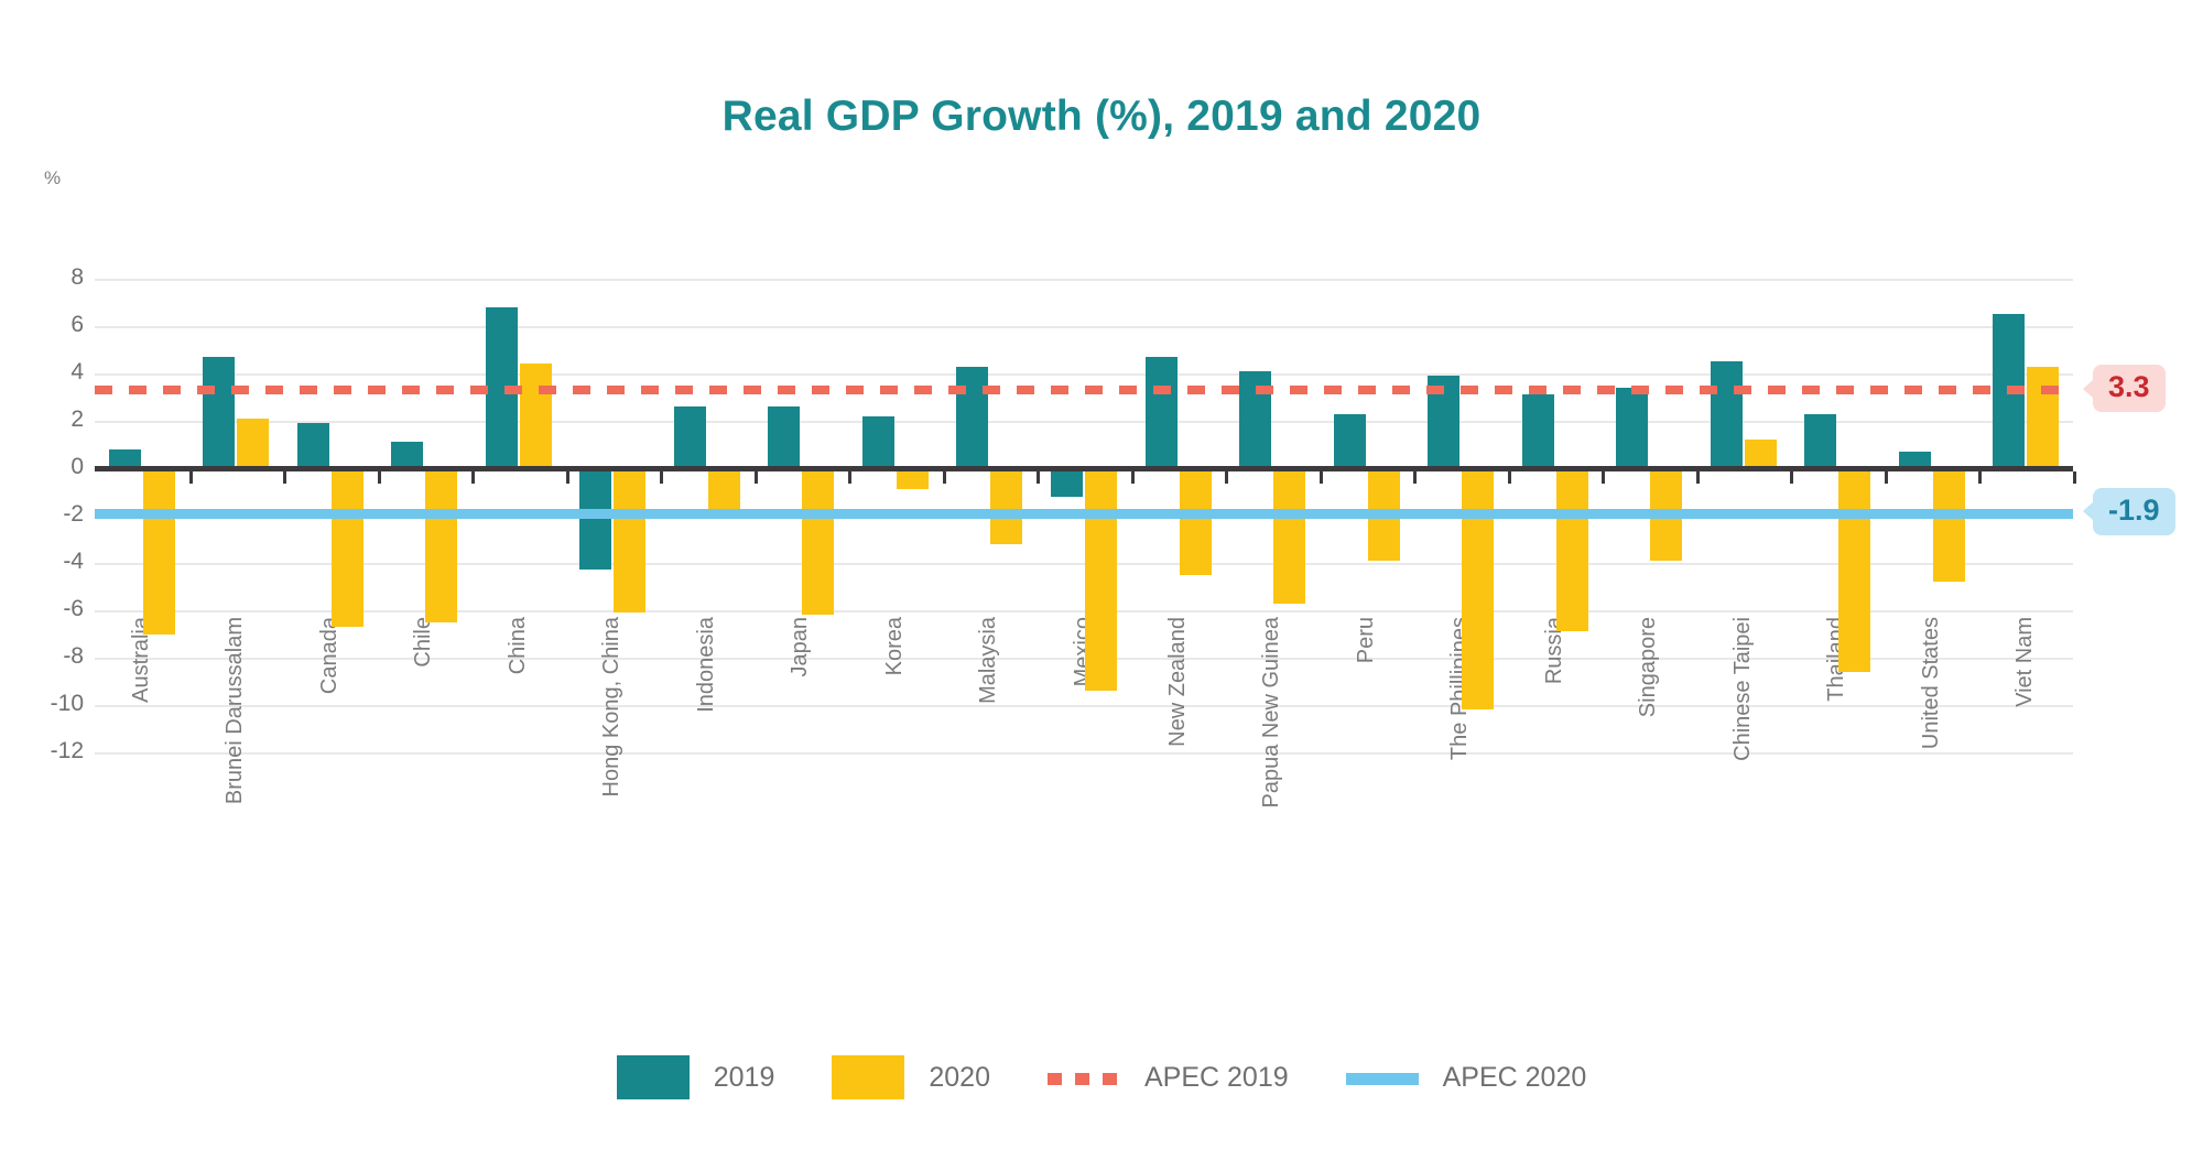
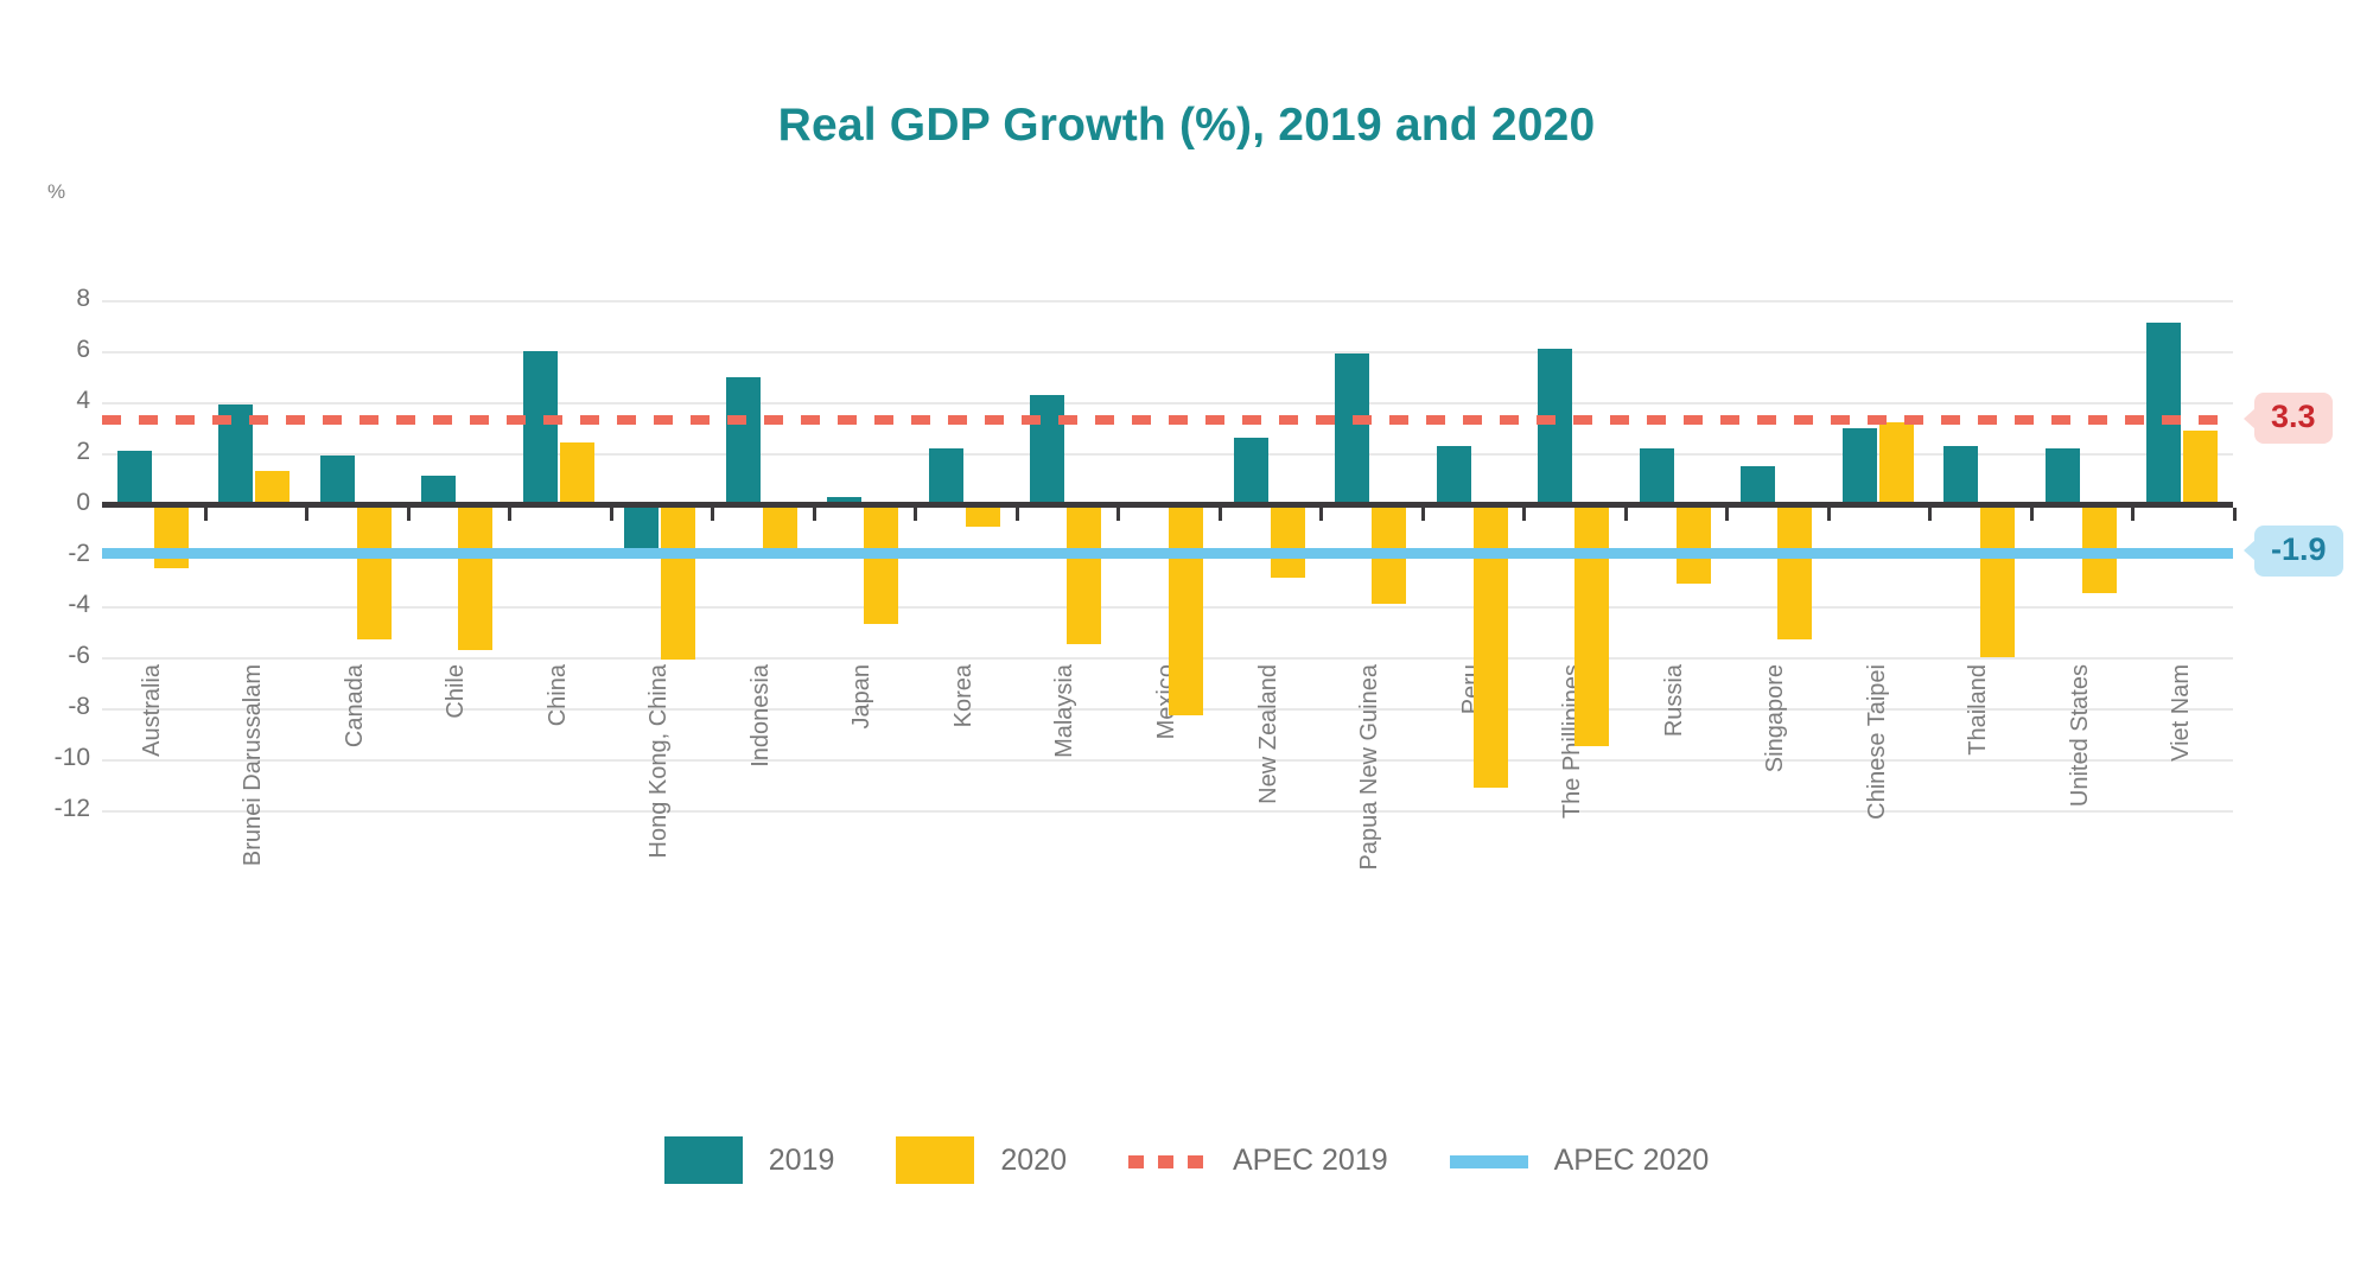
2019/Australia: 0.8 -> 2.1
2020/Australia: -7.0 -> -2.5
2019/Brunei Darussalam: 4.7 -> 3.9
2020/Brunei Darussalam: 2.1 -> 1.3
2020/Canada: -6.7 -> -5.3
2020/Chile: -6.5 -> -5.7
2019/China: 6.8 -> 6.0
2020/China: 4.4 -> 2.4
2019/Hong Kong, China: -4.3 -> -1.7
2019/Indonesia: 2.6 -> 5.0
2019/Japan: 2.6 -> 0.3
2020/Japan: -6.2 -> -4.7
2020/Malaysia: -3.2 -> -5.5
2019/Mexico: -1.2 -> -0.1
2020/Mexico: -9.4 -> -8.3
2019/New Zealand: 4.7 -> 2.6
2020/New Zealand: -4.5 -> -2.9
2019/Papua New Guinea: 4.1 -> 5.9
2020/Papua New Guinea: -5.7 -> -3.9
2020/Peru: -3.9 -> -11.1
2019/The Phillipines: 3.9 -> 6.1
2020/The Phillipines: -10.2 -> -9.5
2019/Russia: 3.1 -> 2.2
2020/Russia: -6.9 -> -3.1
2019/Singapore: 3.4 -> 1.5
2020/Singapore: -3.9 -> -5.3
2019/Chinese Taipei: 4.5 -> 3.0
2020/Chinese Taipei: 1.2 -> 3.2
2020/Thailand: -8.6 -> -6.0
2019/United States: 0.7 -> 2.2
2020/United States: -4.8 -> -3.5
2019/Viet Nam: 6.5 -> 7.1
2020/Viet Nam: 4.3 -> 2.9
